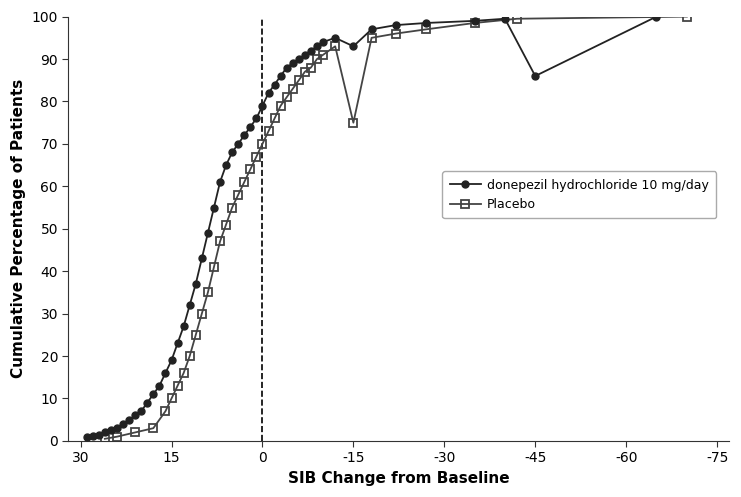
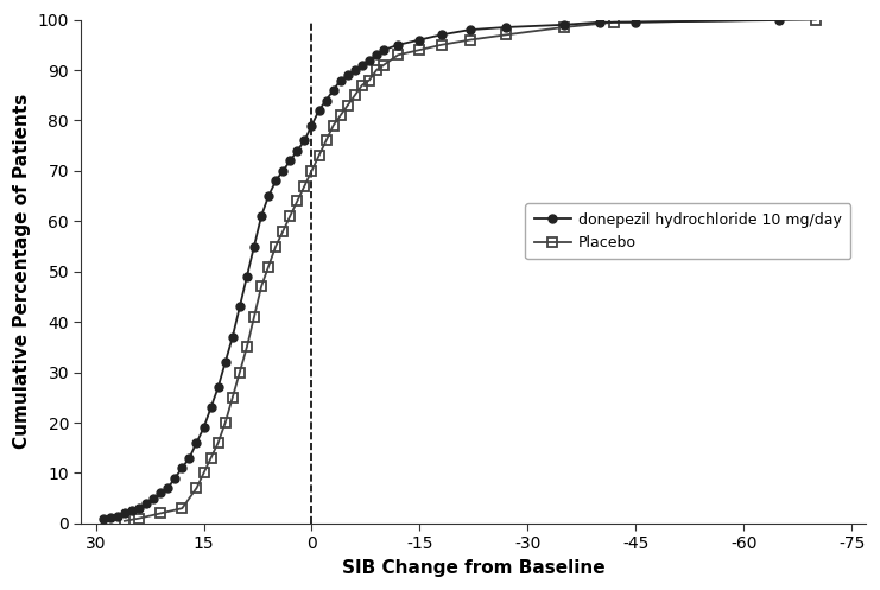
donepezil hydrochloride 10 mg/day/-15: 93.0 -> 96.0
Placebo/-15: 75.0 -> 94.0
donepezil hydrochloride 10 mg/day/-45: 86.0 -> 99.5
